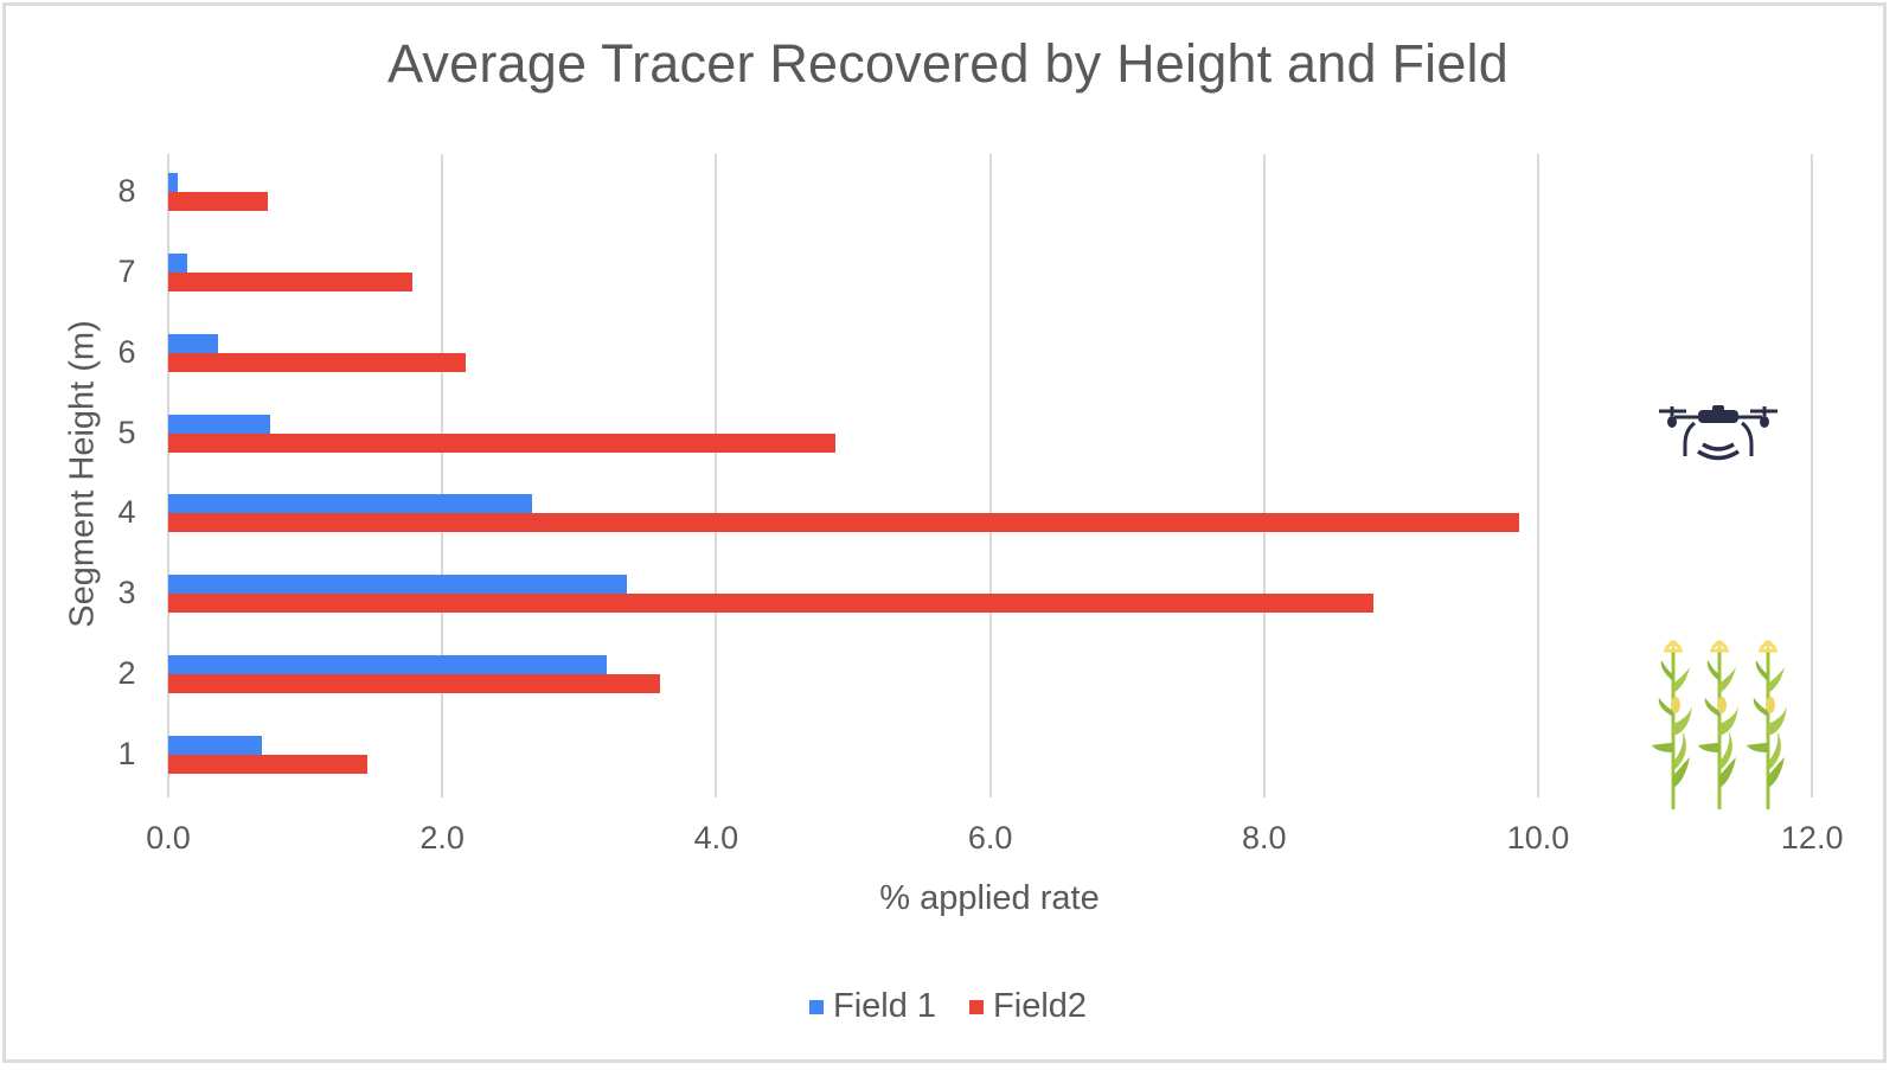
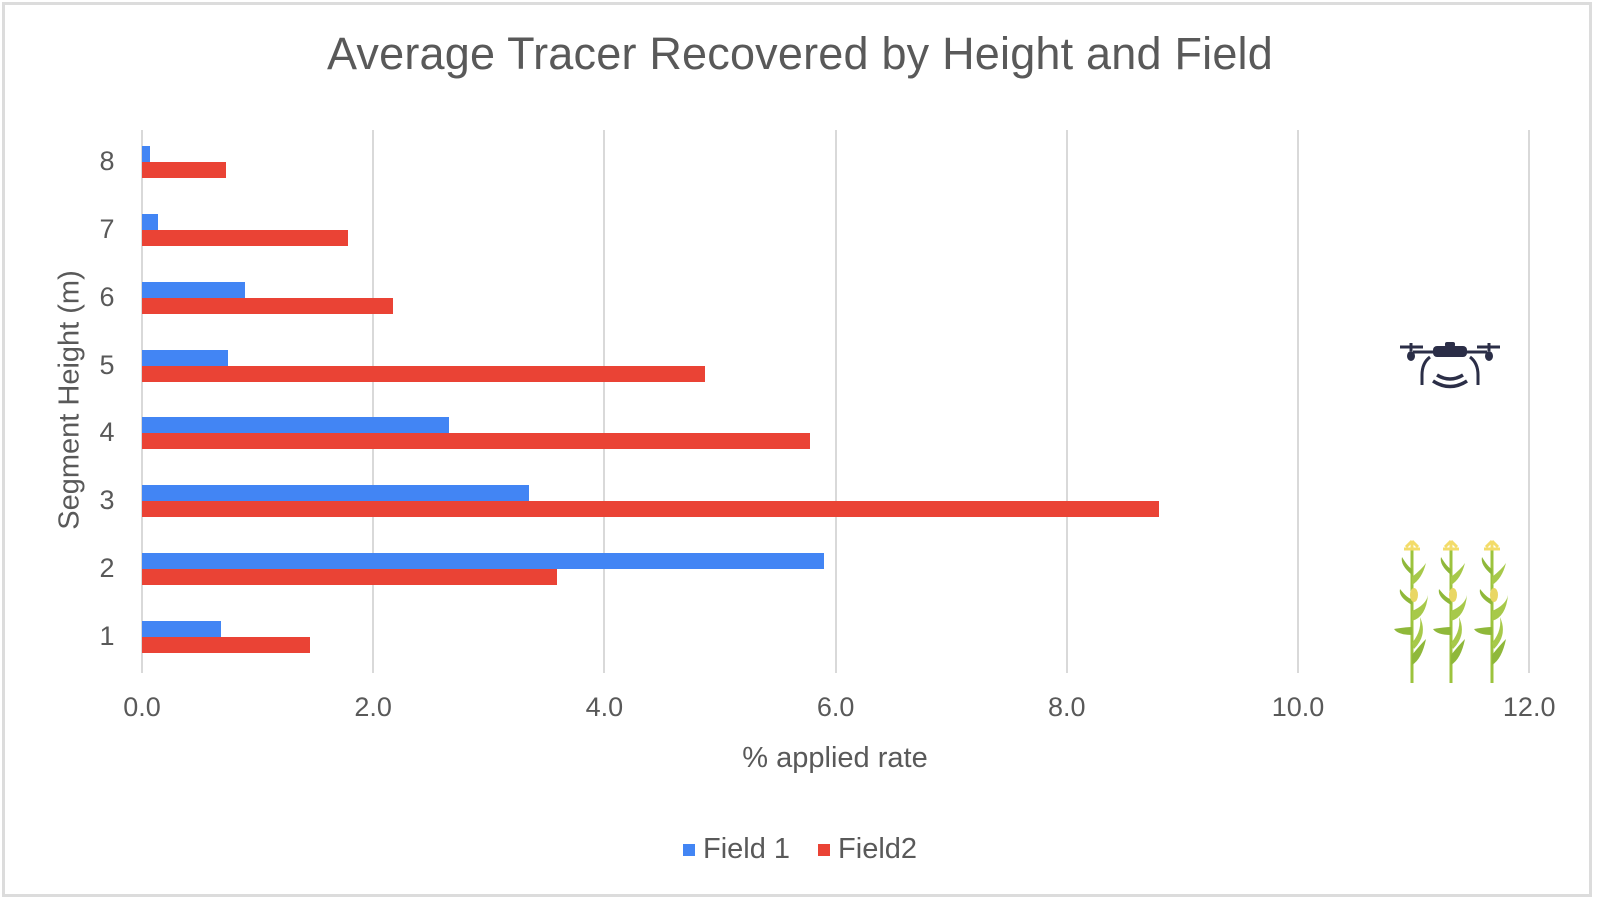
Field 1/2: 3.20 -> 5.90
Field2/4: 9.86 -> 5.78
Field 1/6: 0.36 -> 0.89
